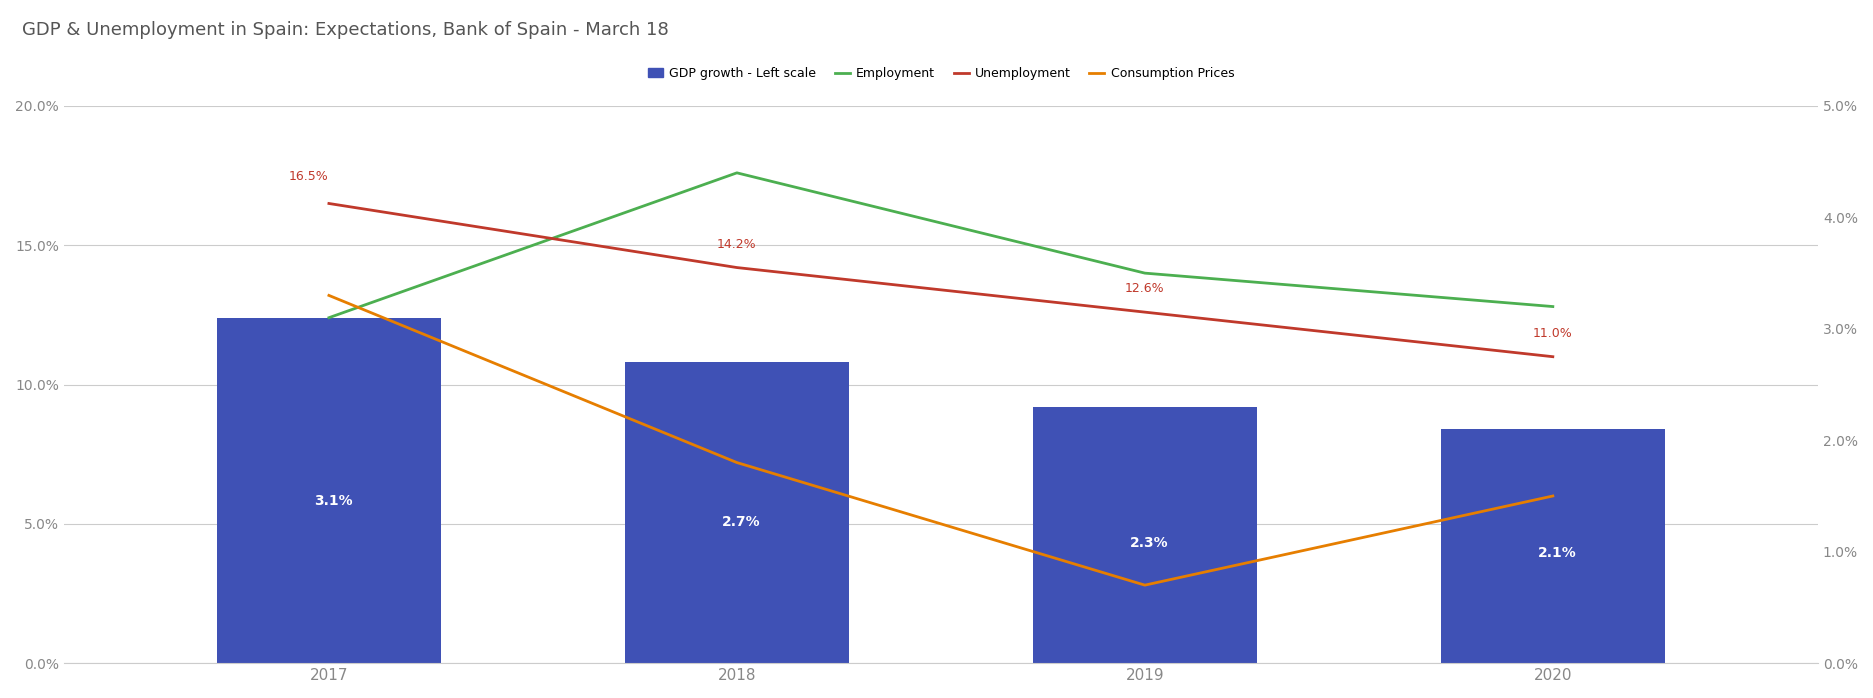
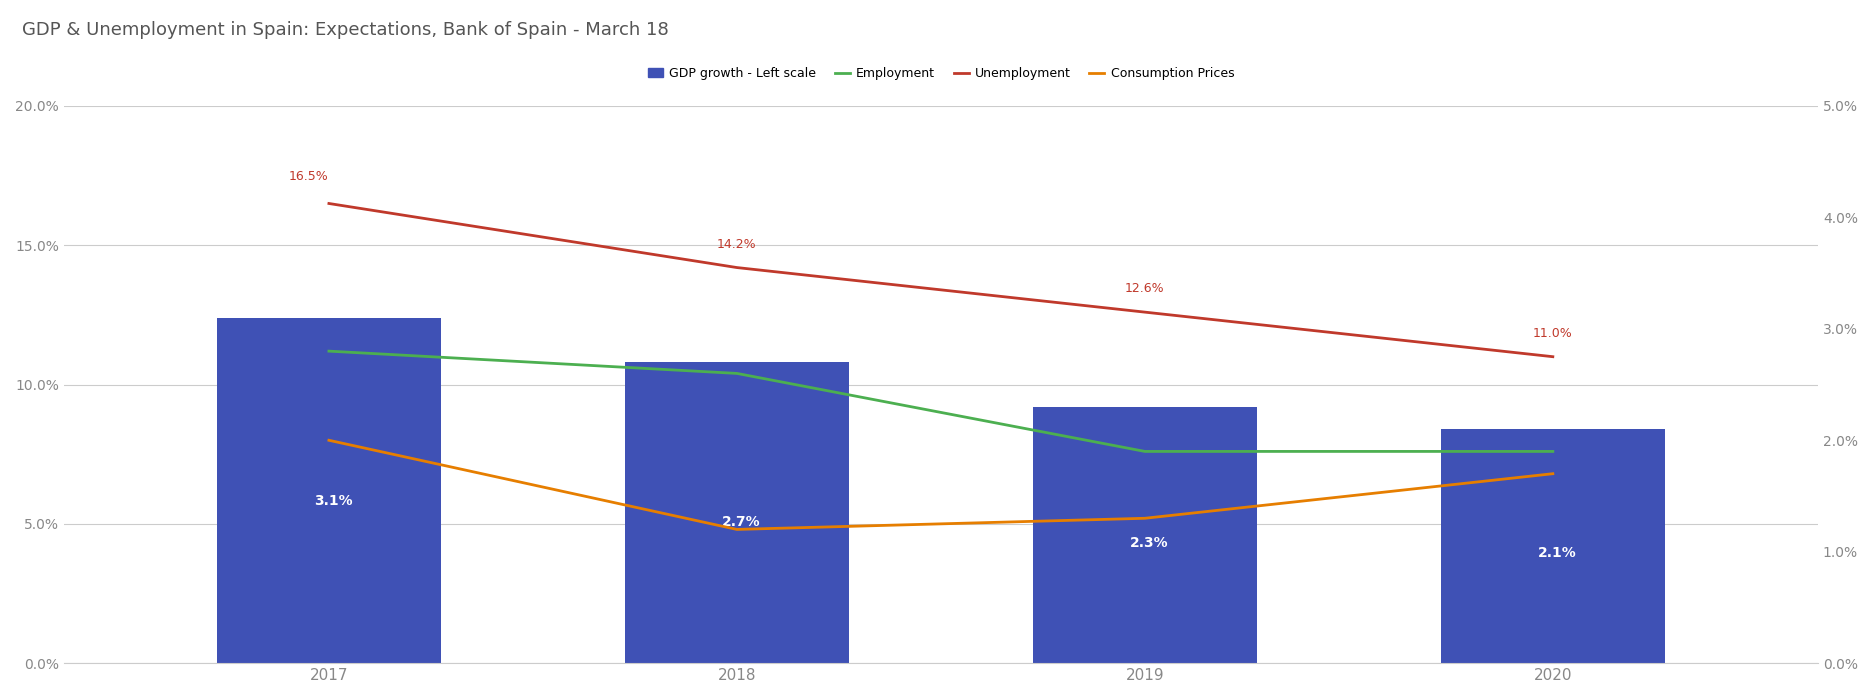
Employment/2017: 3.1% -> 2.8%
Consumption Prices/2017: 3.3% -> 2.0%
Employment/2018: 4.4% -> 2.6%
Consumption Prices/2018: 1.8% -> 1.2%
Employment/2019: 3.5% -> 1.9%
Consumption Prices/2019: 0.7% -> 1.3%
Employment/2020: 3.2% -> 1.9%
Consumption Prices/2020: 1.5% -> 1.7%
